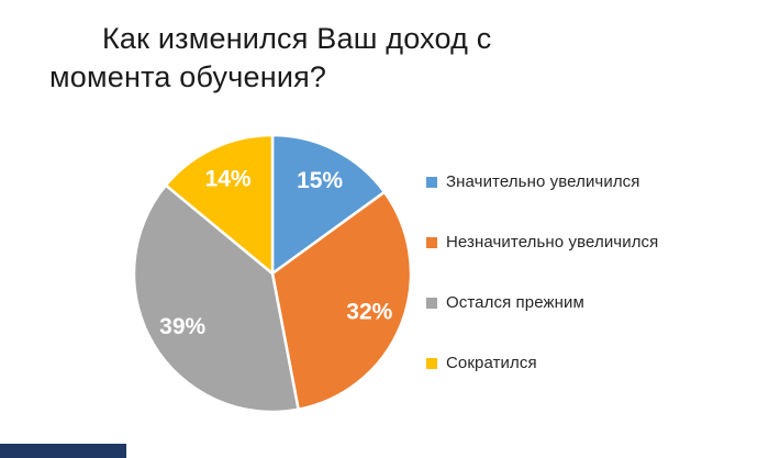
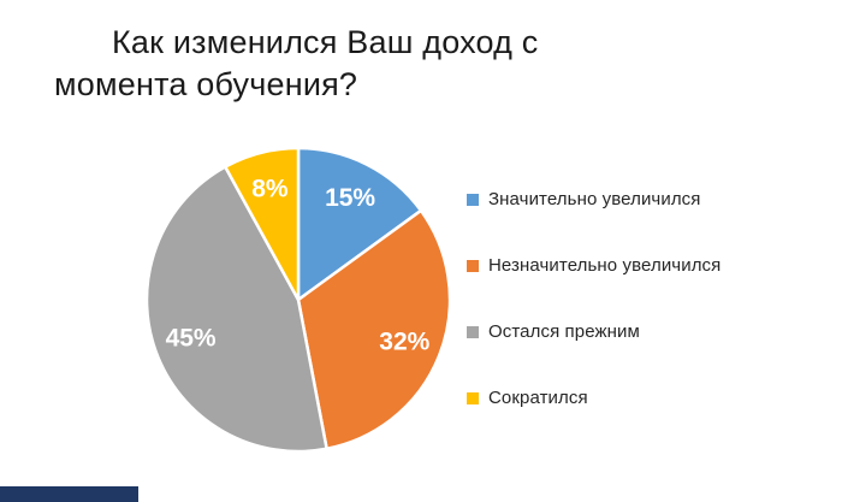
Остался прежним: 39% -> 45%
Сократился: 14% -> 8%
